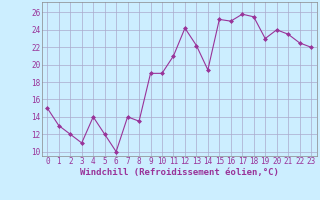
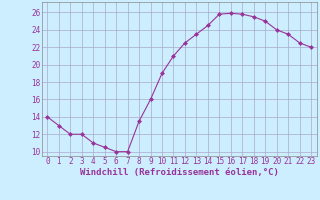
0: 15.0 -> 14.0
3: 11.0 -> 12.0
4: 14.0 -> 11.0
5: 12.0 -> 10.5
7: 14.0 -> 10.0
9: 19.0 -> 16.0
12: 24.2 -> 22.5
13: 22.2 -> 23.5
14: 19.4 -> 24.5
15: 25.2 -> 25.8
16: 25.0 -> 25.9
19: 23.0 -> 25.0
